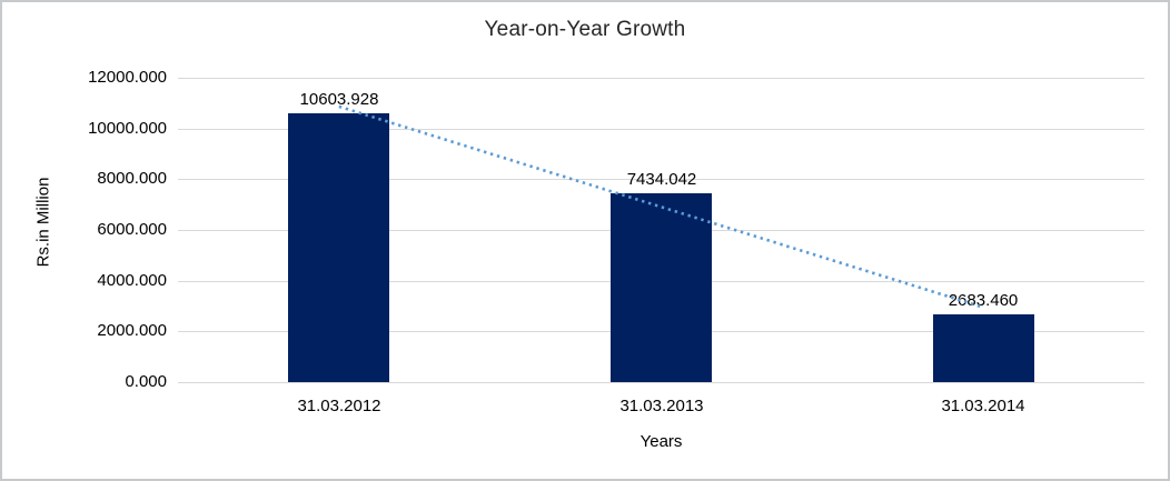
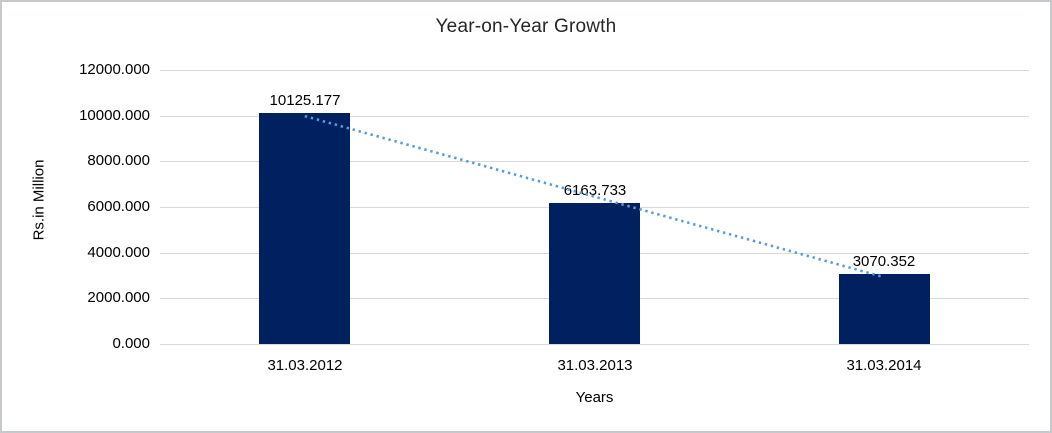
31.03.2012: 10603.928 -> 10125.177
31.03.2013: 7434.042 -> 6163.733
31.03.2014: 2683.460 -> 3070.352
